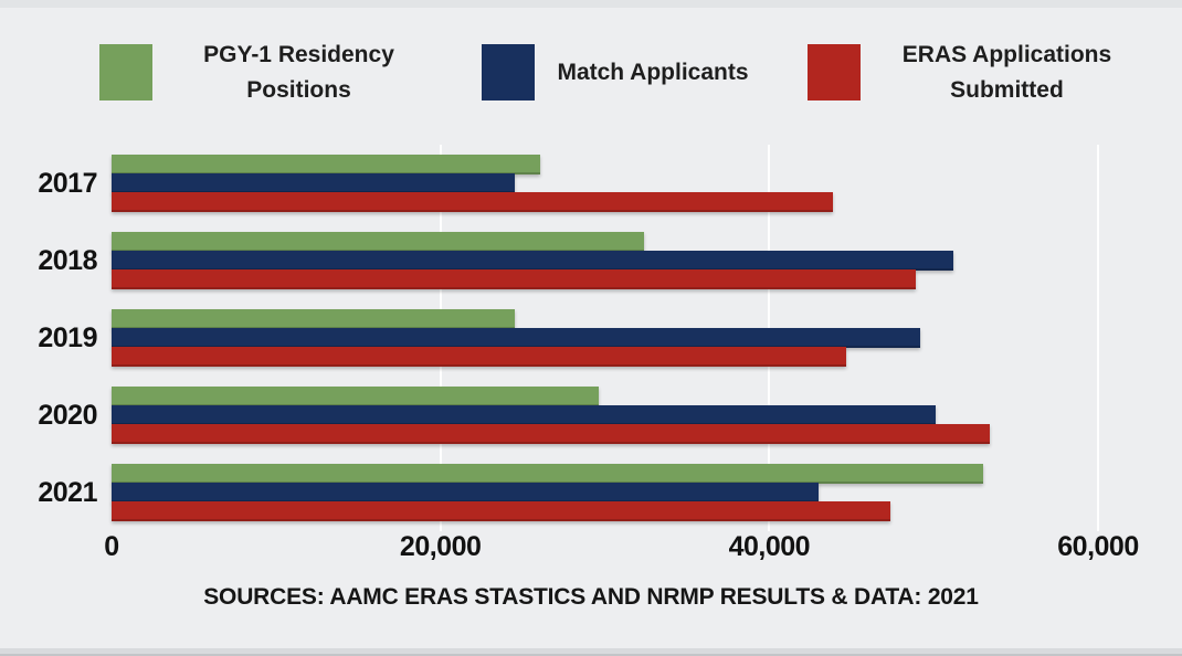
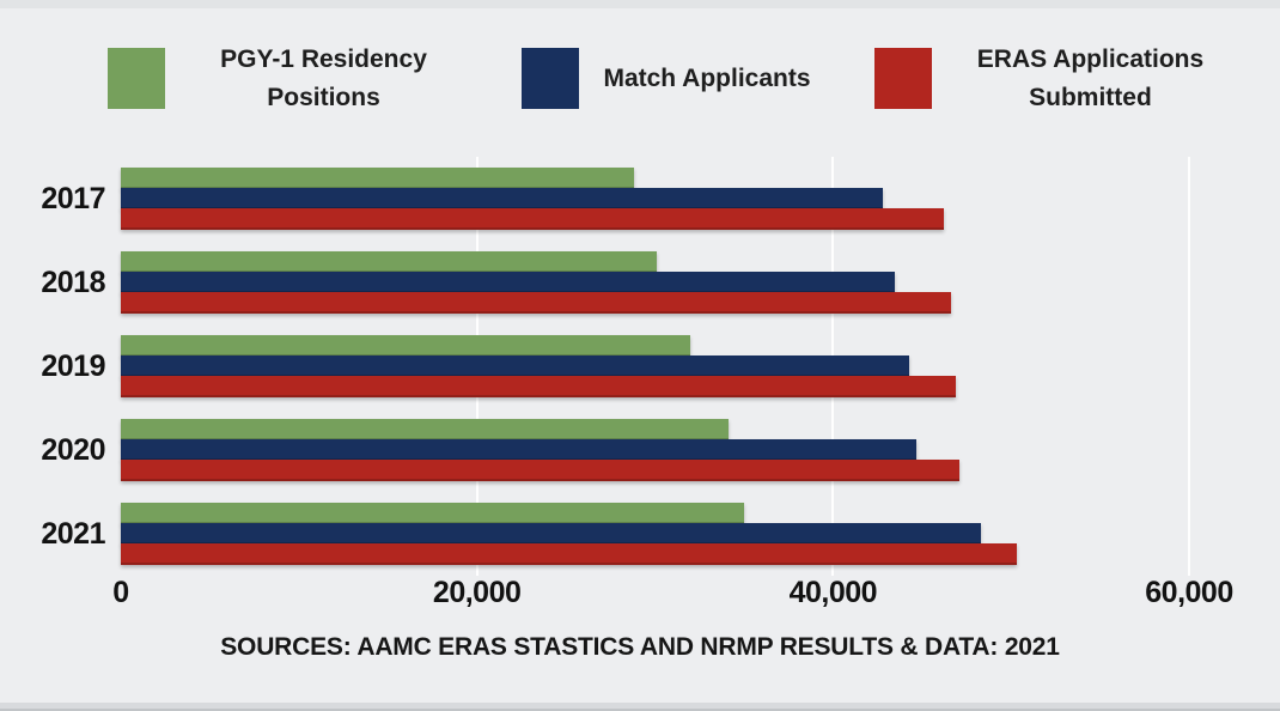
PGY-1 Residency Positions/2017: 26100 -> 28800
Match Applicants/2017: 24500 -> 42800
ERAS Applications Submitted/2017: 43900 -> 46200
PGY-1 Residency Positions/2018: 32400 -> 30100
Match Applicants/2018: 51200 -> 43500
ERAS Applications Submitted/2018: 48900 -> 46600
PGY-1 Residency Positions/2019: 24500 -> 32000
Match Applicants/2019: 49200 -> 44300
ERAS Applications Submitted/2019: 44700 -> 46900
PGY-1 Residency Positions/2020: 29600 -> 34100
Match Applicants/2020: 50100 -> 44700
ERAS Applications Submitted/2020: 53400 -> 47100
PGY-1 Residency Positions/2021: 53000 -> 35000
Match Applicants/2021: 43000 -> 48300
ERAS Applications Submitted/2021: 47400 -> 50300
